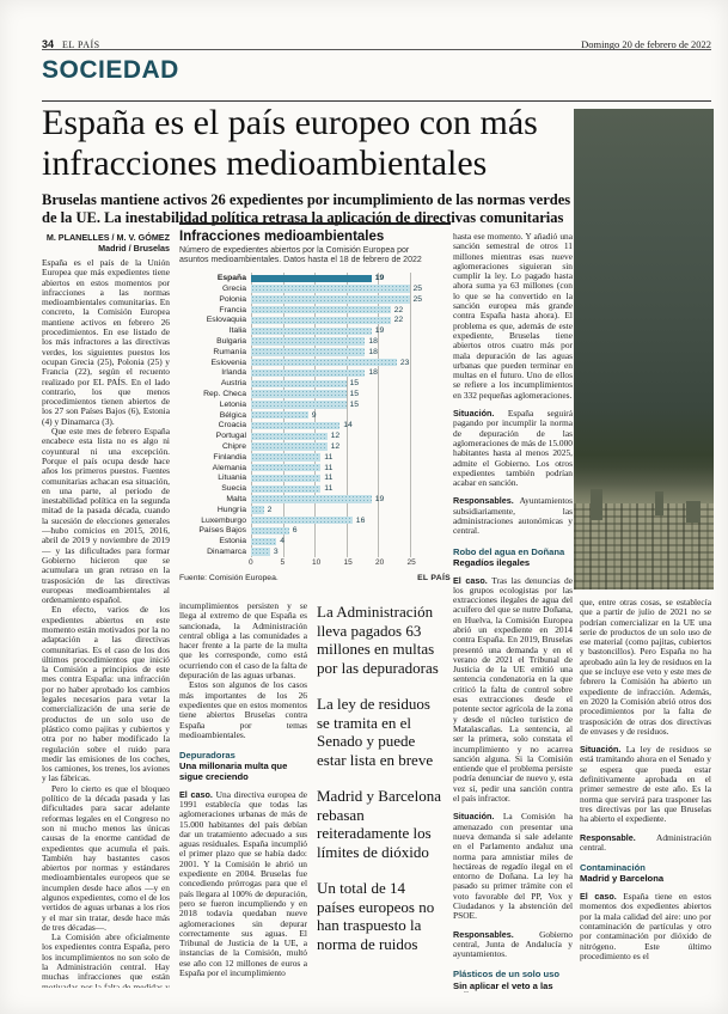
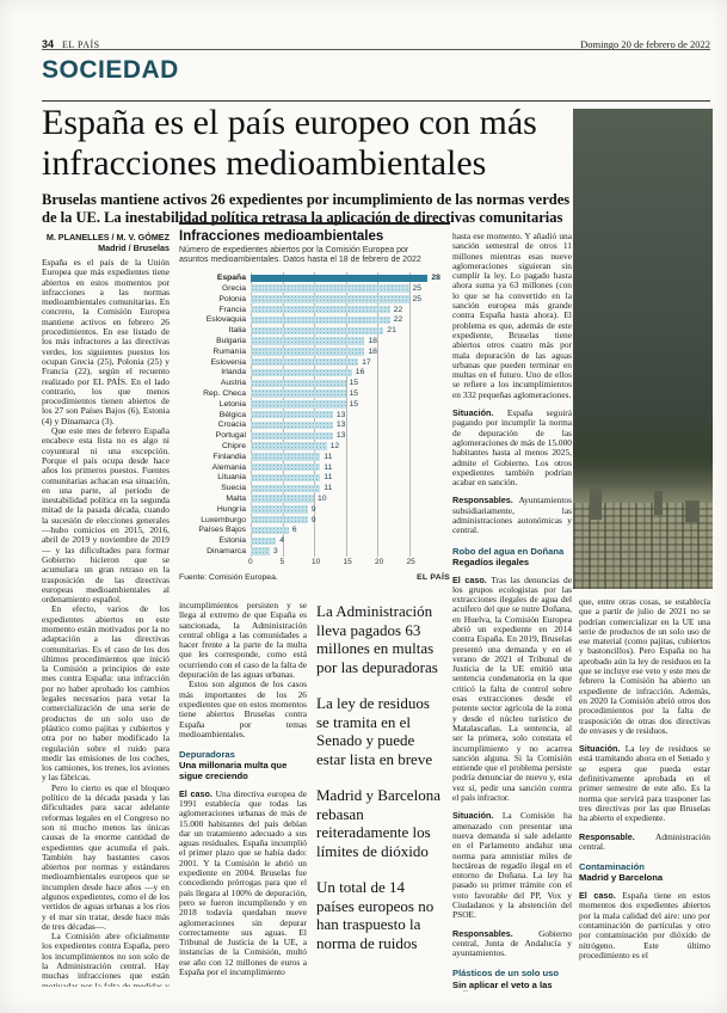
España: 19 -> 28
Italia: 19 -> 21
Eslovenia: 23 -> 17
Irlanda: 18 -> 16
Bélgica: 9 -> 13
Croacia: 14 -> 13
Portugal: 12 -> 13
Malta: 19 -> 10
Hungría: 2 -> 9
Luxemburgo: 16 -> 9
